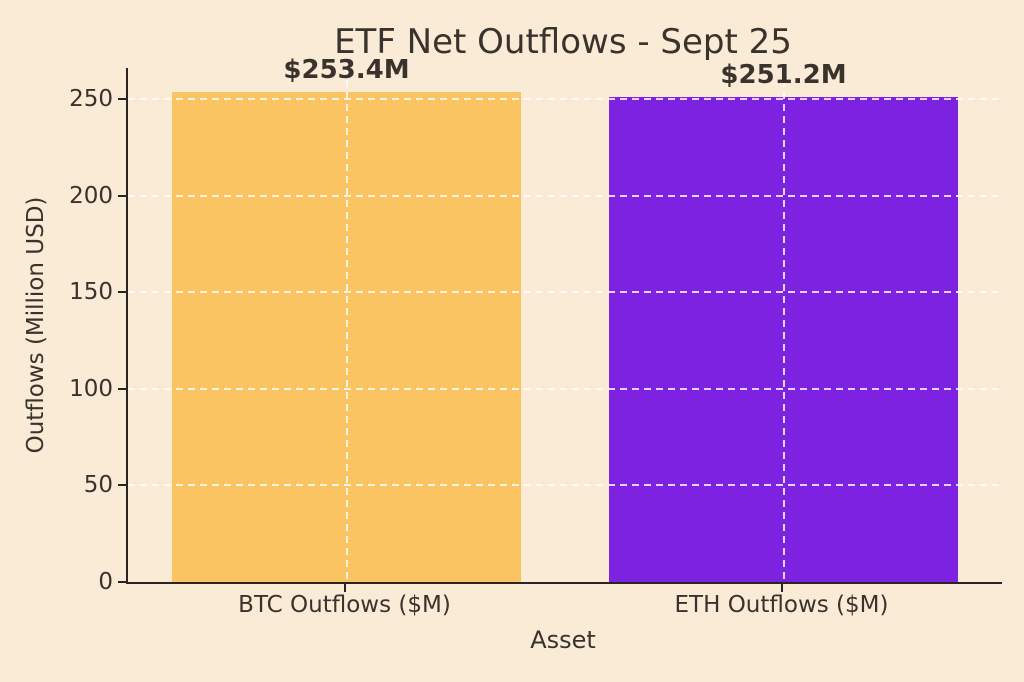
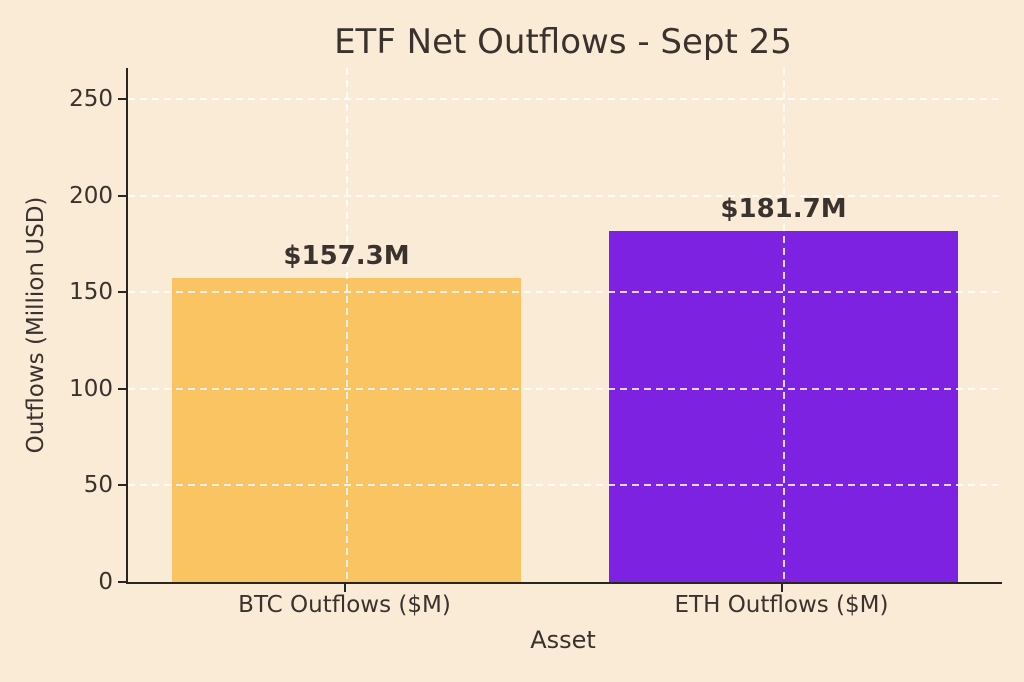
BTC Outflows ($M): $253.4M -> $157.3M
ETH Outflows ($M): $251.2M -> $181.7M
